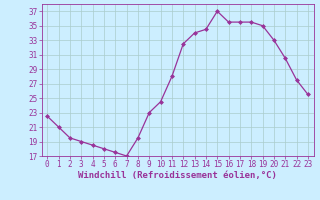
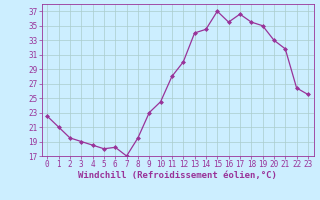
6: 17.5 -> 18.2
12: 32.5 -> 30.0
17: 35.5 -> 36.6
21: 30.5 -> 31.8
22: 27.5 -> 26.4
